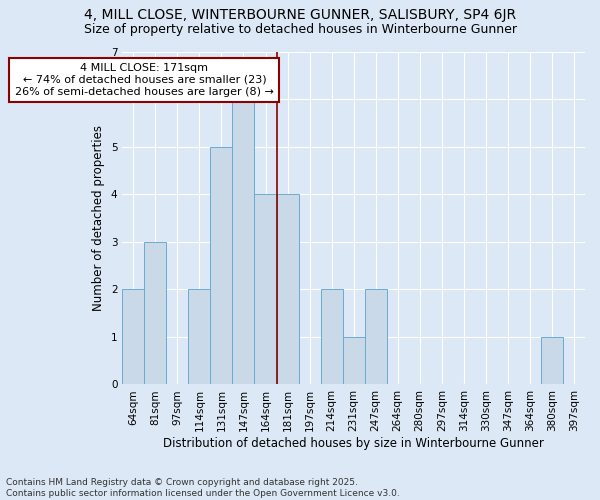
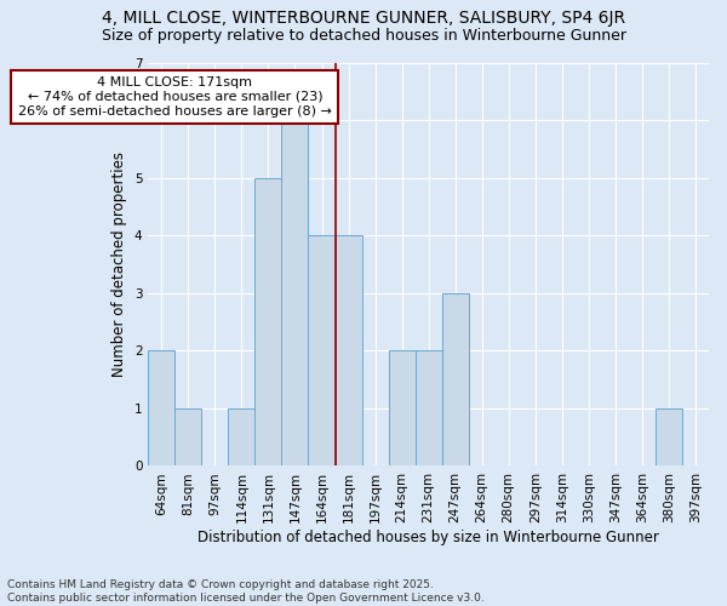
81sqm: 3 -> 1
114sqm: 2 -> 1
231sqm: 1 -> 2
247sqm: 2 -> 3
